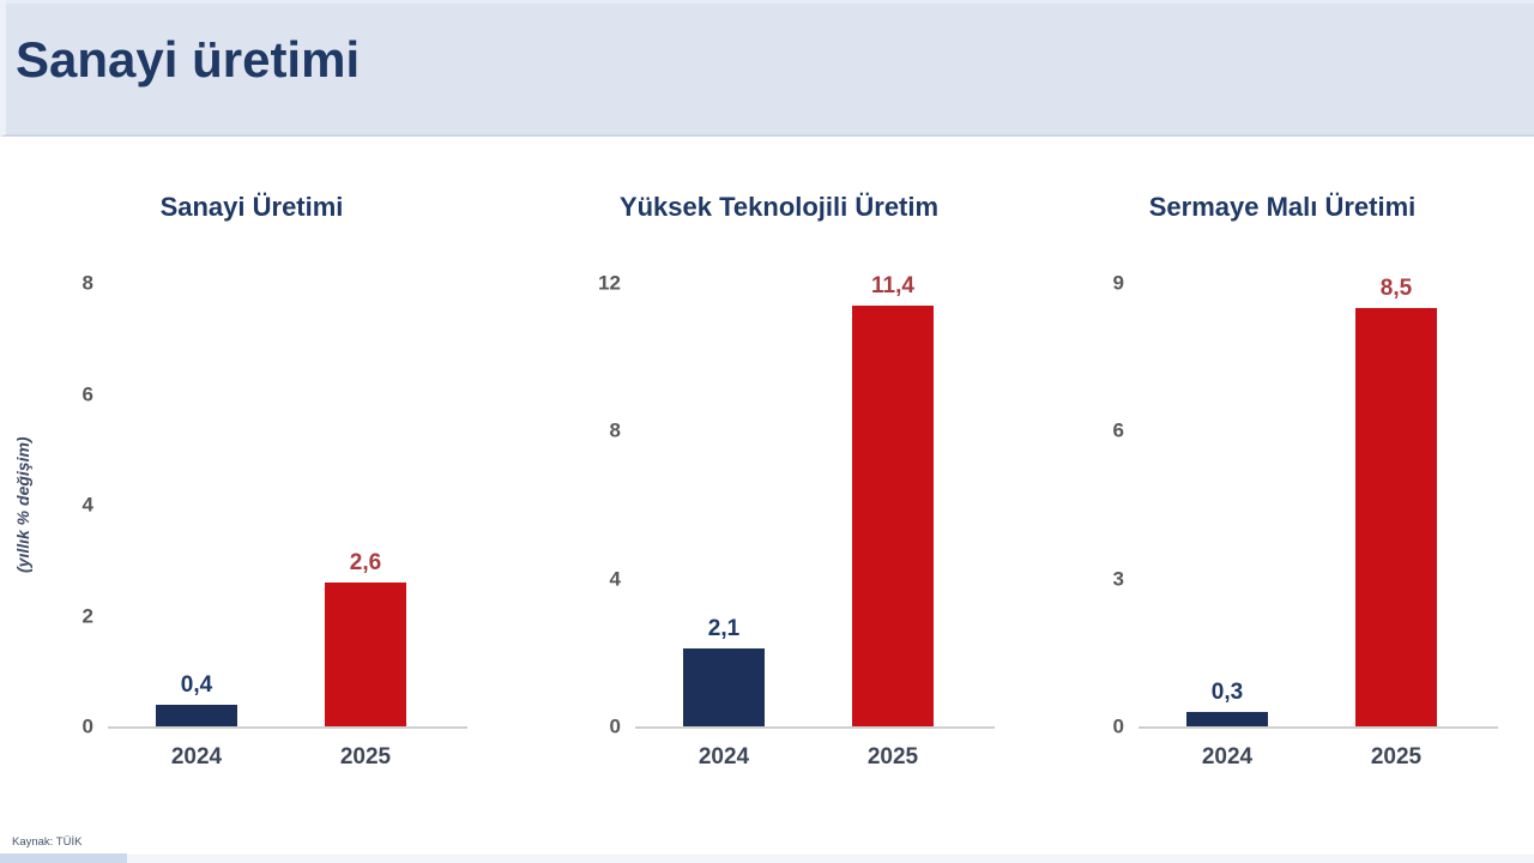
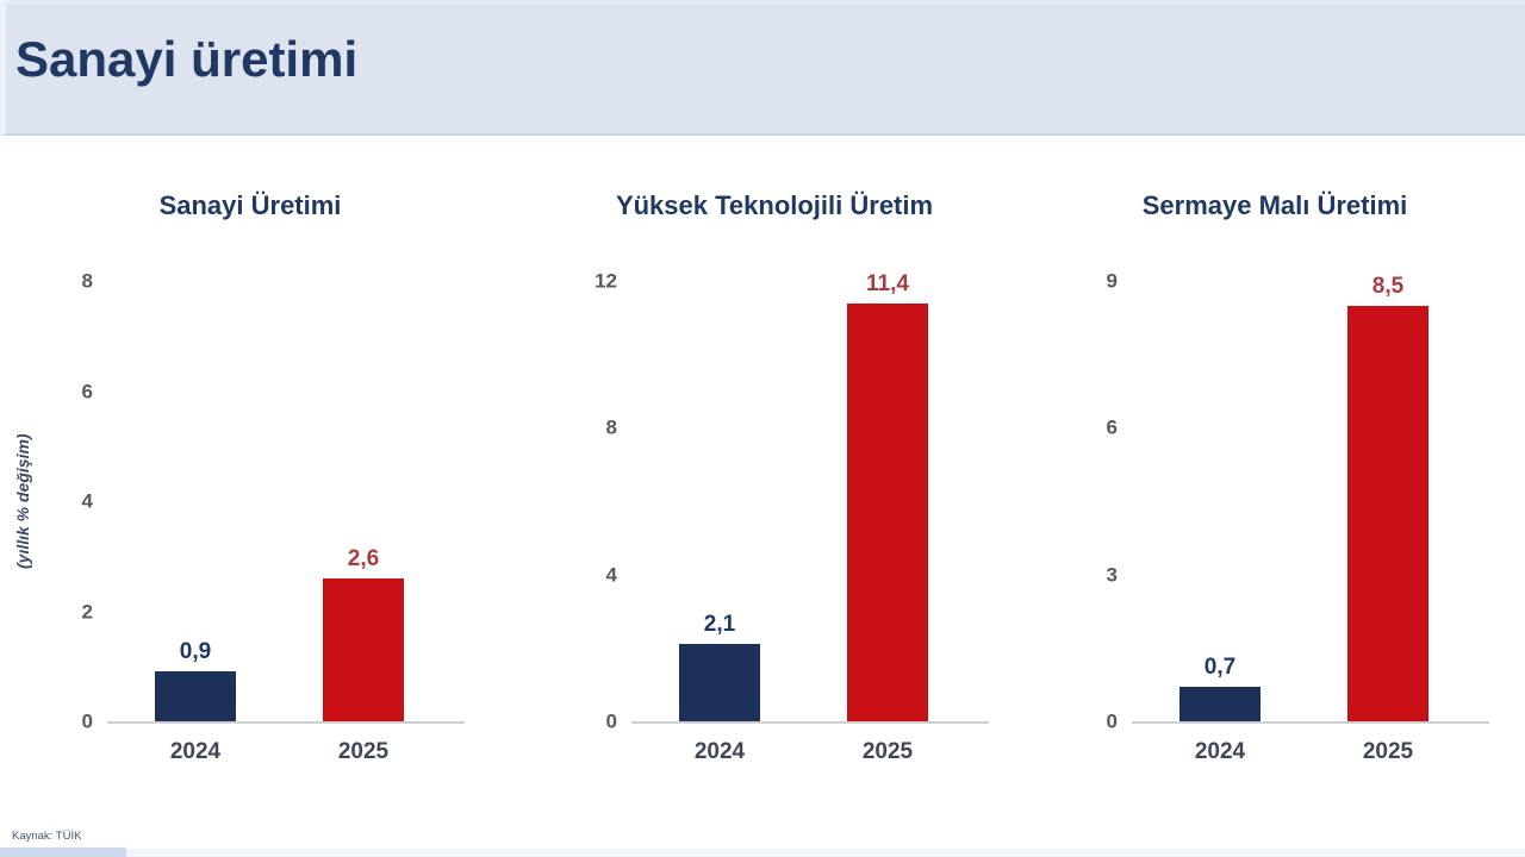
Sanayi Üretimi/2024: 0,4 -> 0,9
Sermaye Malı Üretimi/2024: 0,3 -> 0,7
